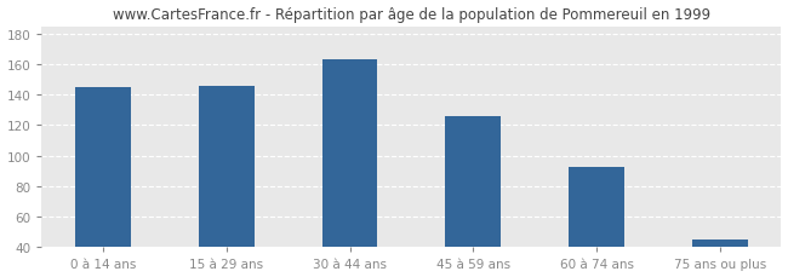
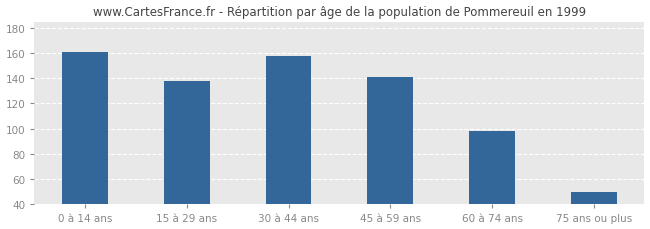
0 à 14 ans: 145 -> 161
15 à 29 ans: 146 -> 138
30 à 44 ans: 163 -> 158
45 à 59 ans: 126 -> 141
60 à 74 ans: 93 -> 98
75 ans ou plus: 45 -> 50
